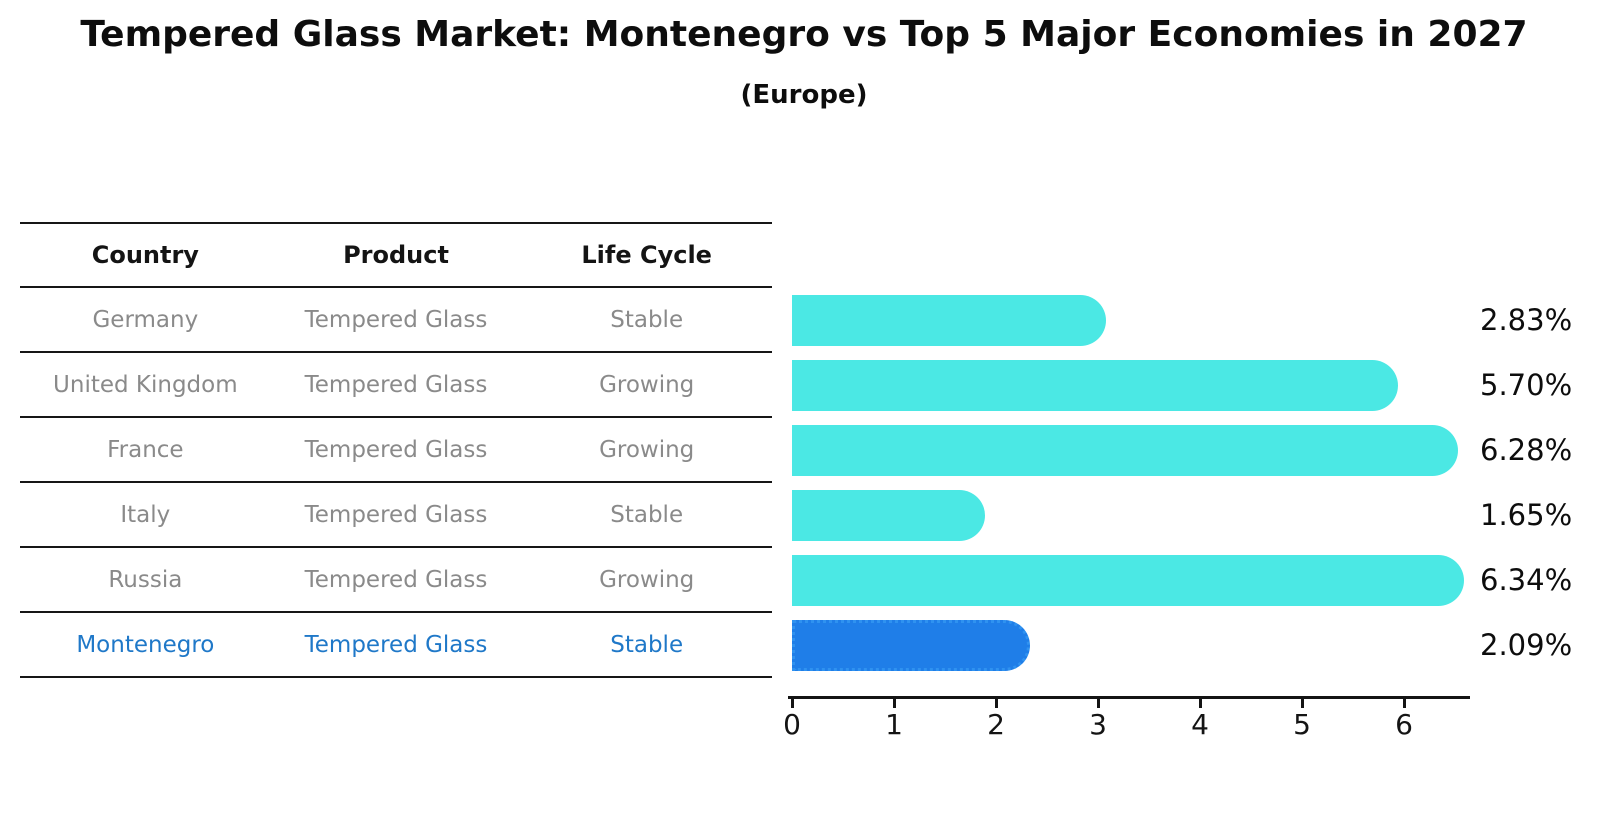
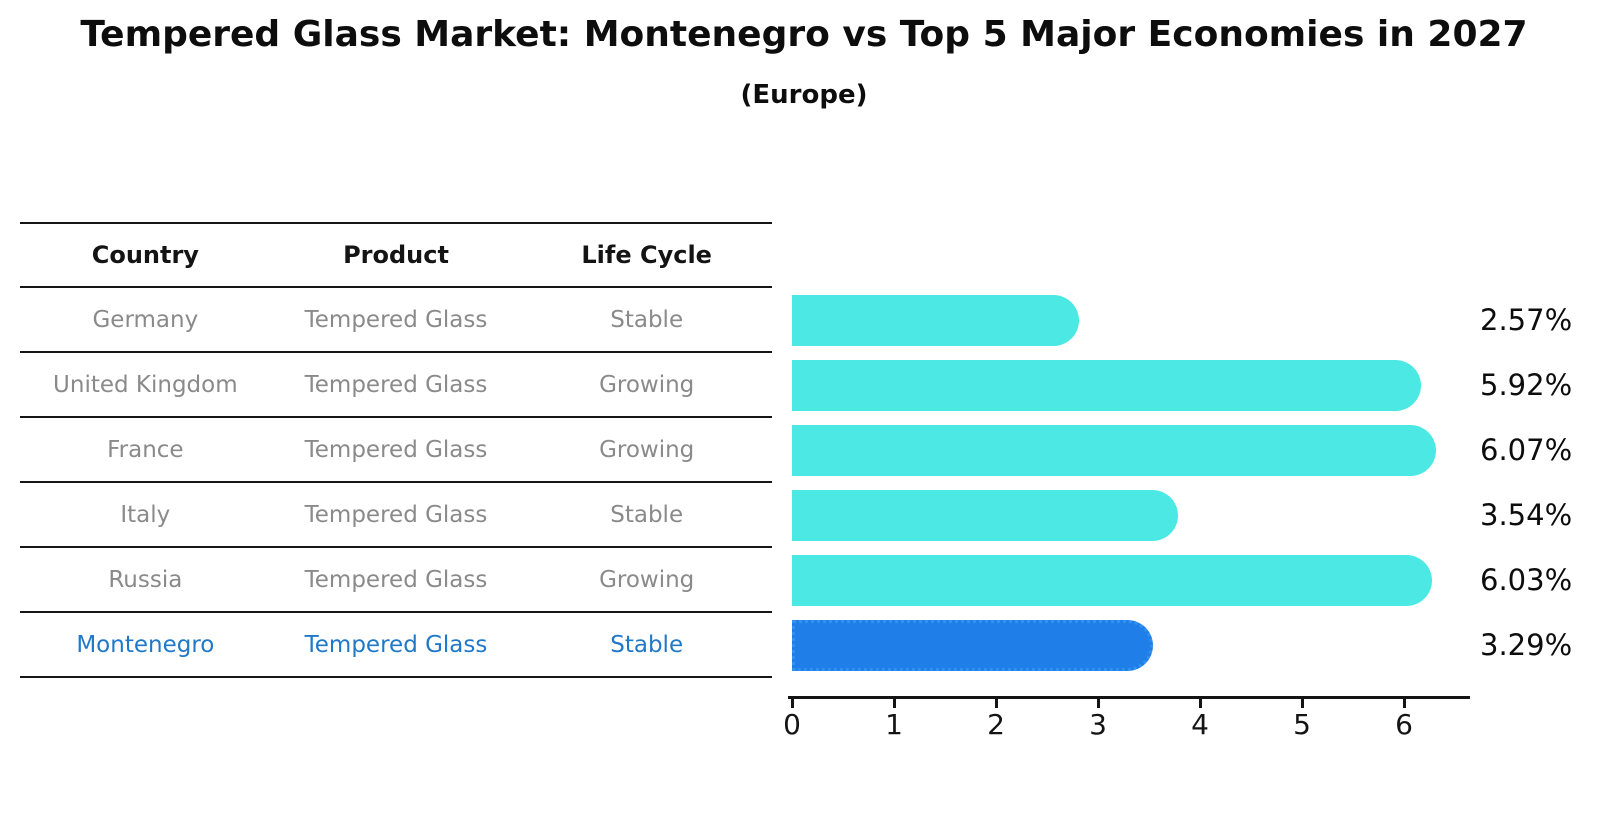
Germany: 2.83% -> 2.57%
United Kingdom: 5.70% -> 5.92%
France: 6.28% -> 6.07%
Italy: 1.65% -> 3.54%
Russia: 6.34% -> 6.03%
Montenegro: 2.09% -> 3.29%
